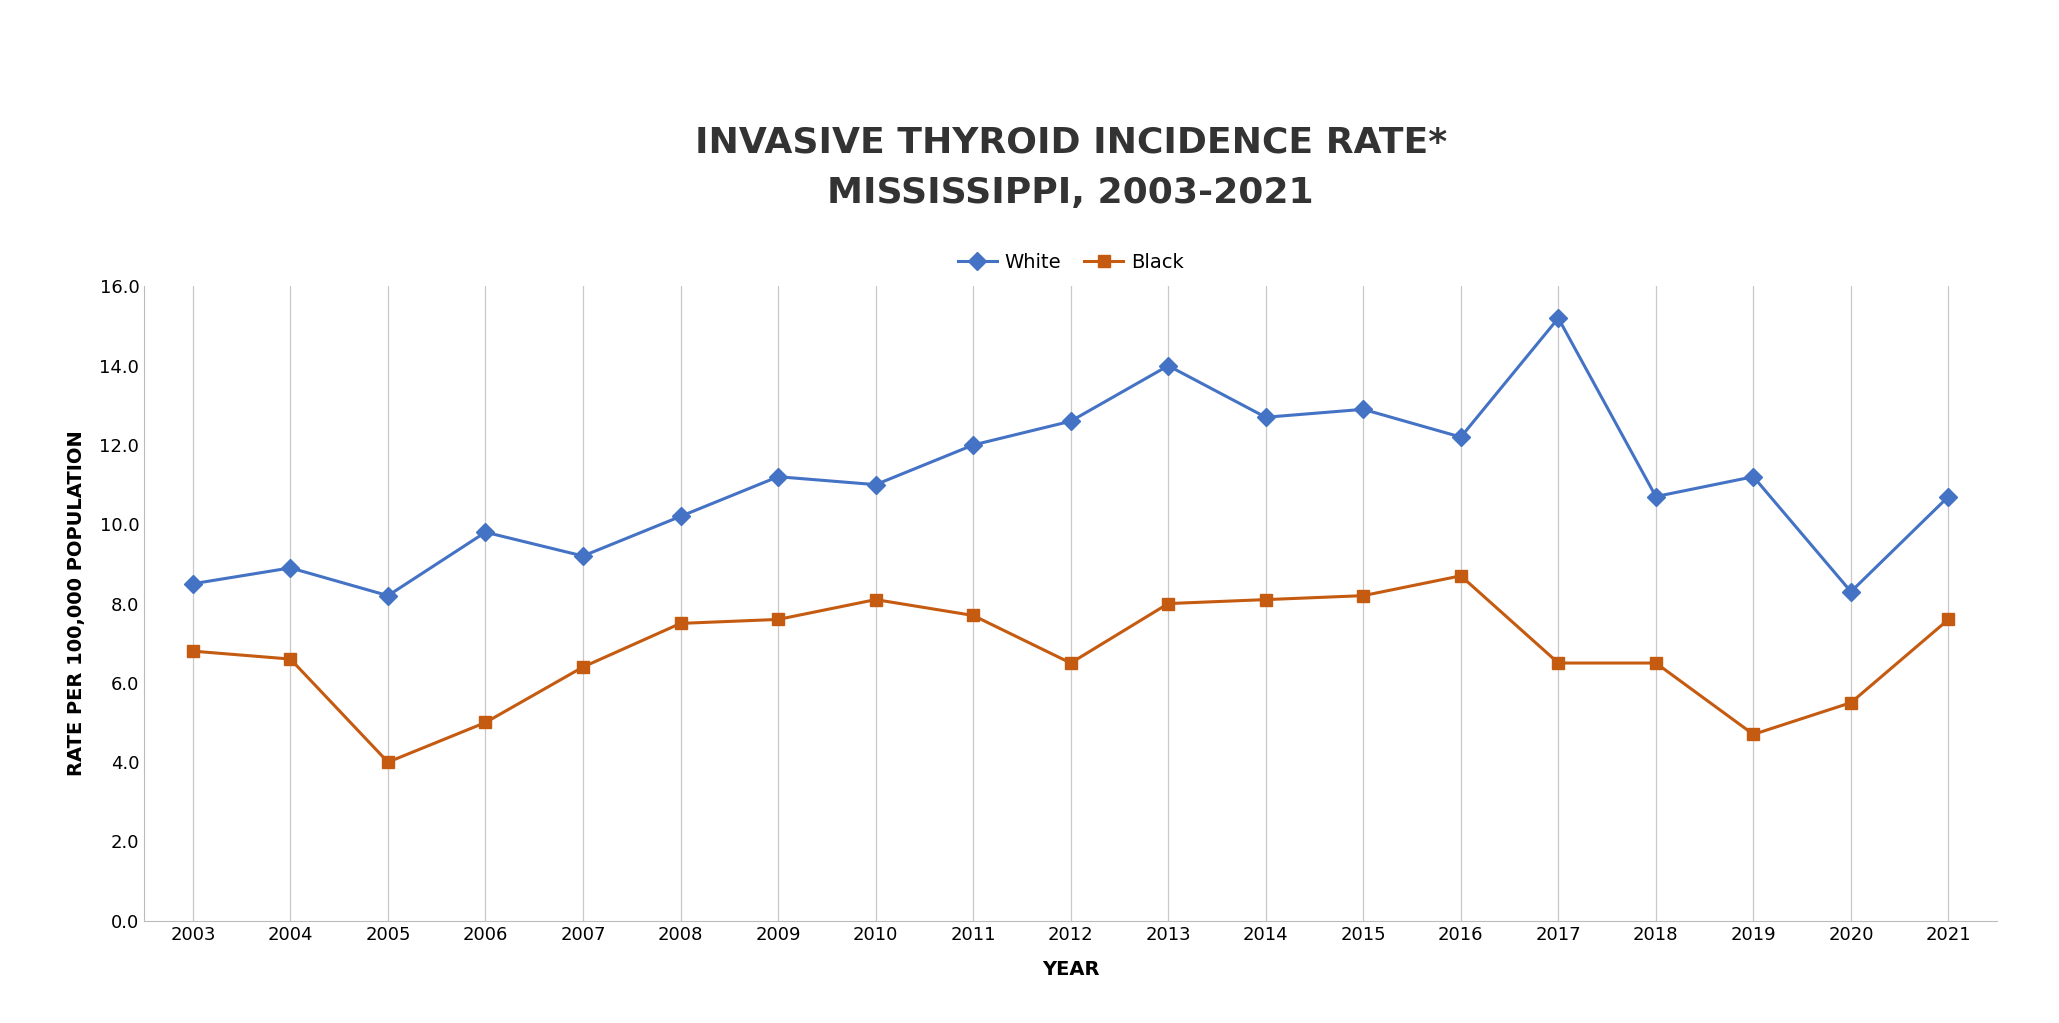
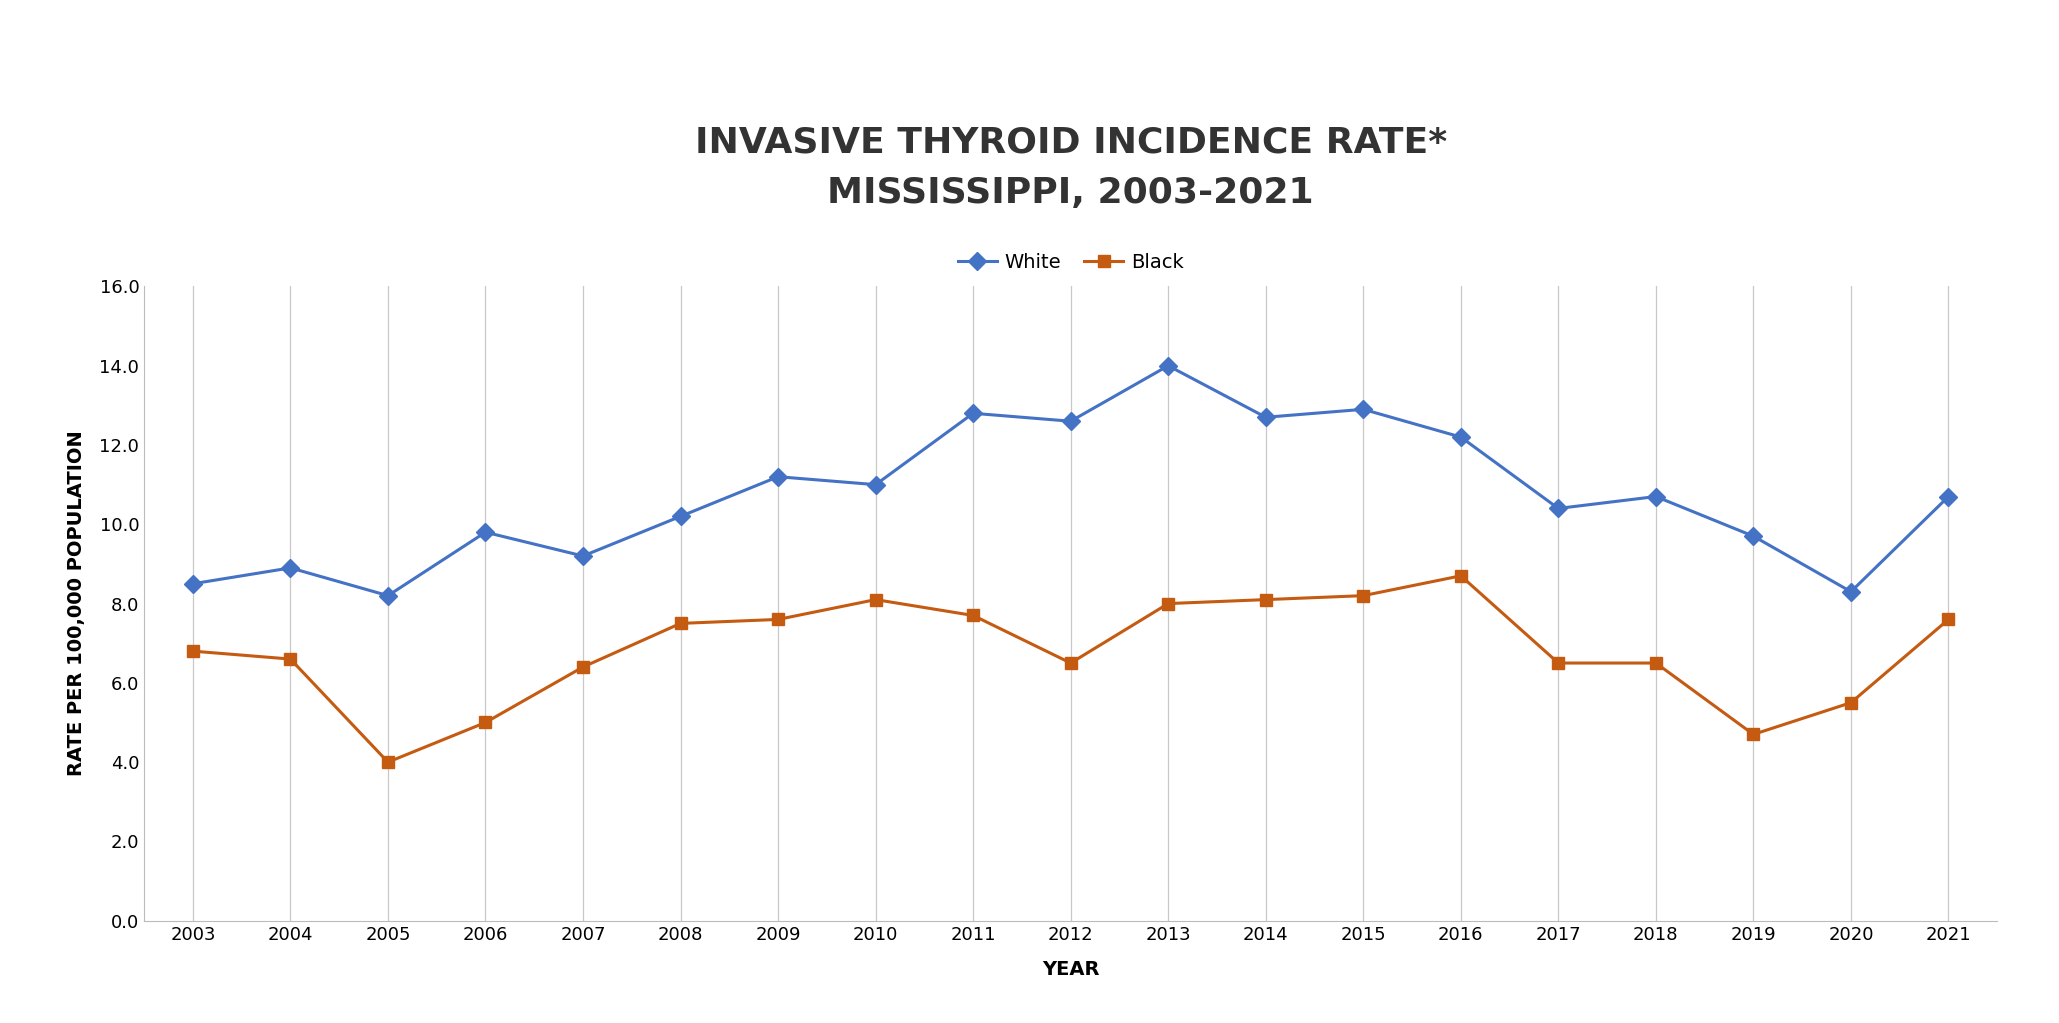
White/2011: 12.0 -> 12.8
White/2017: 15.2 -> 10.4
White/2019: 11.2 -> 9.7
